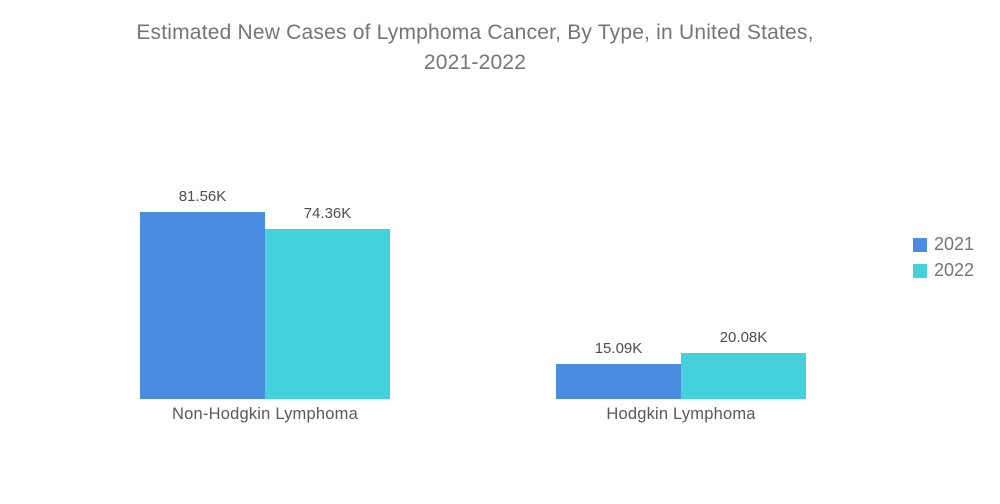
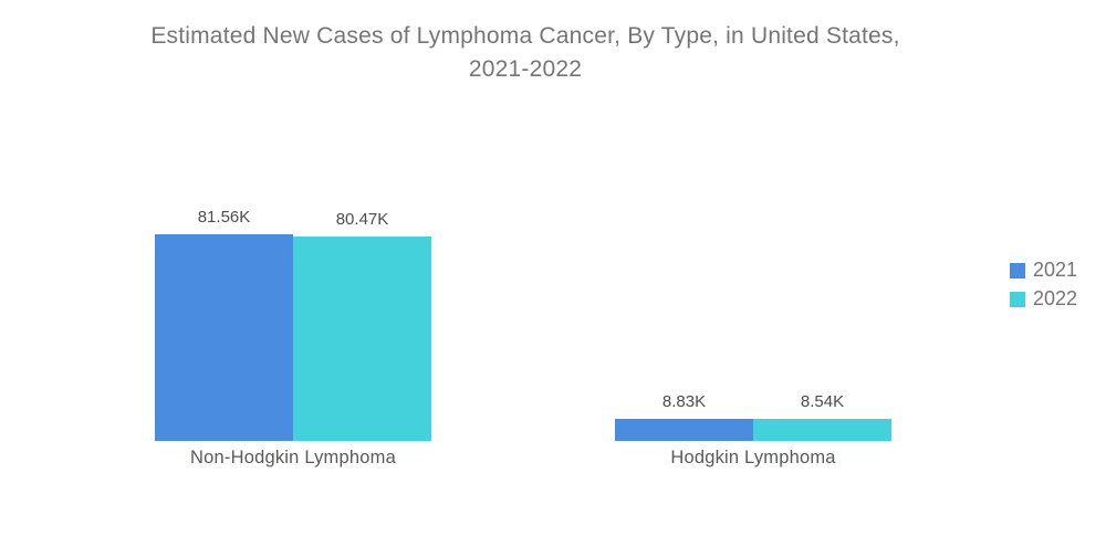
2022/Non-Hodgkin Lymphoma: 74.36K -> 80.47K
2021/Hodgkin Lymphoma: 15.09K -> 8.83K
2022/Hodgkin Lymphoma: 20.08K -> 8.54K
